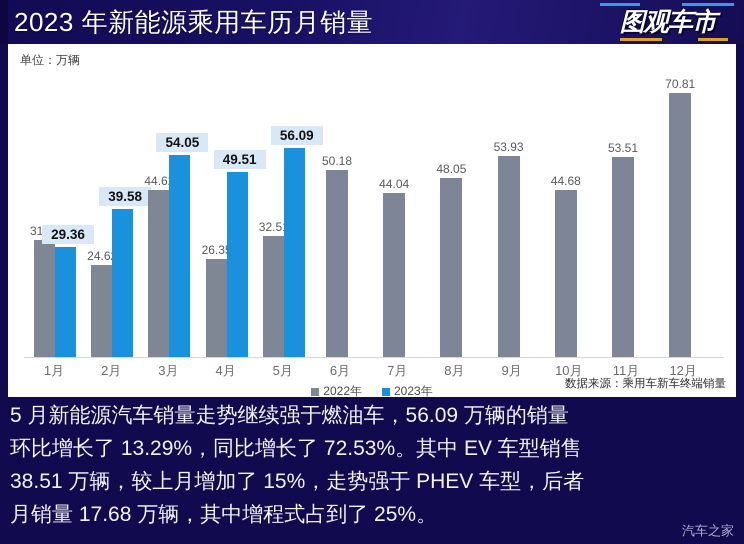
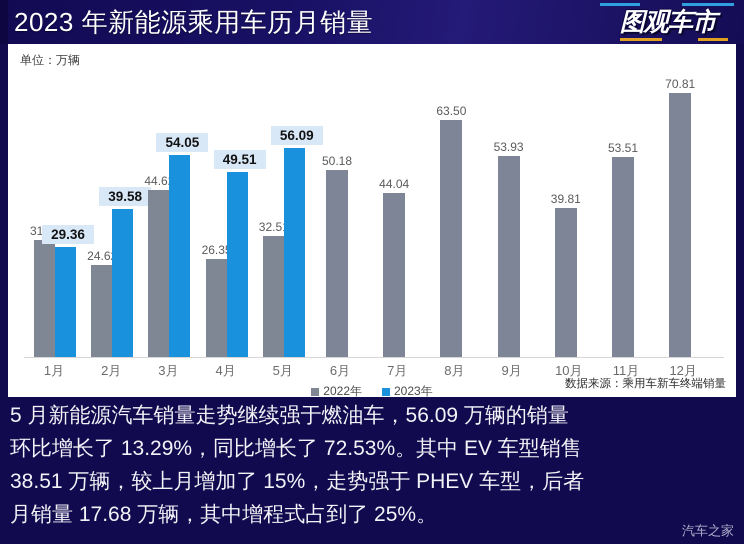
2022年/8月: 48.05 -> 63.50
2022年/10月: 44.68 -> 39.81
